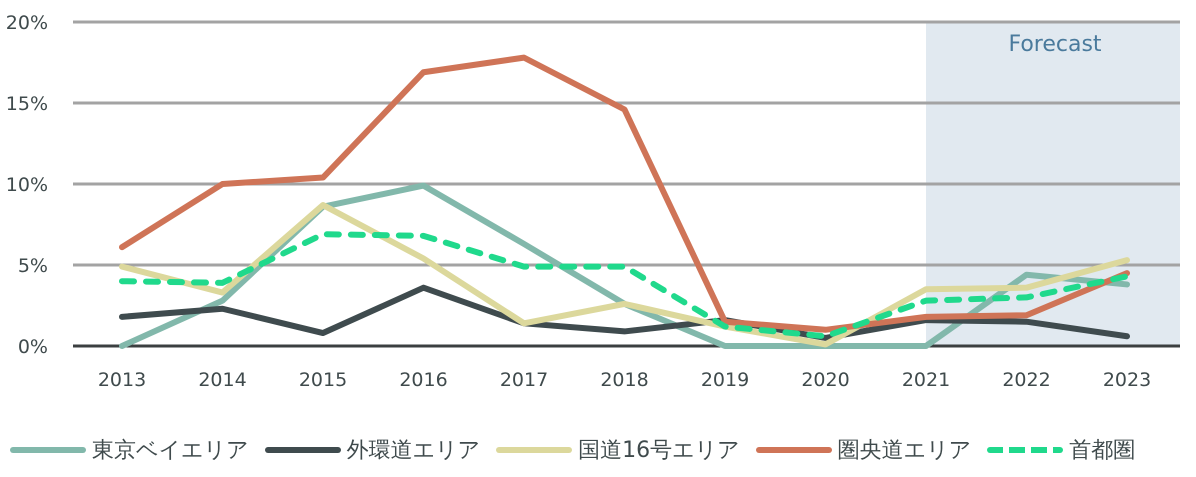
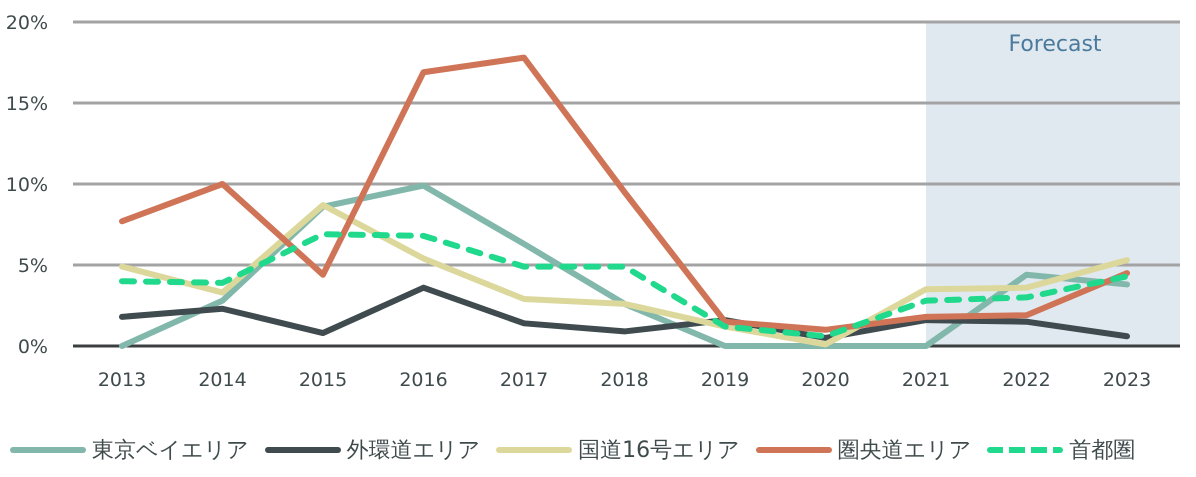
圏央道エリア/2013: 6.1% -> 7.7%
圏央道エリア/2015: 10.4% -> 4.4%
国道16号エリア/2017: 1.4% -> 2.9%
圏央道エリア/2018: 14.6% -> 9.5%
